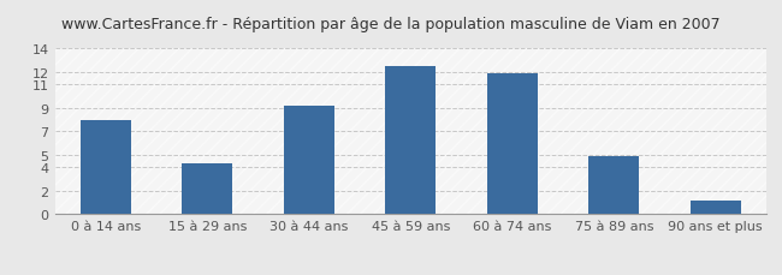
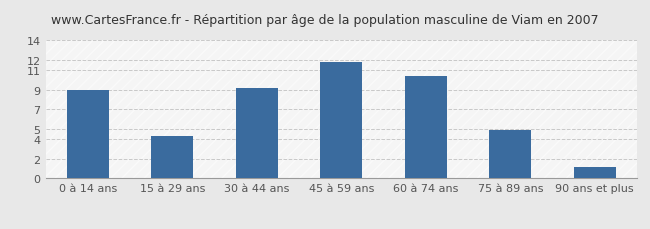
0 à 14 ans: 8.0 -> 9.0
45 à 59 ans: 12.5 -> 11.8
60 à 74 ans: 11.9 -> 10.4
